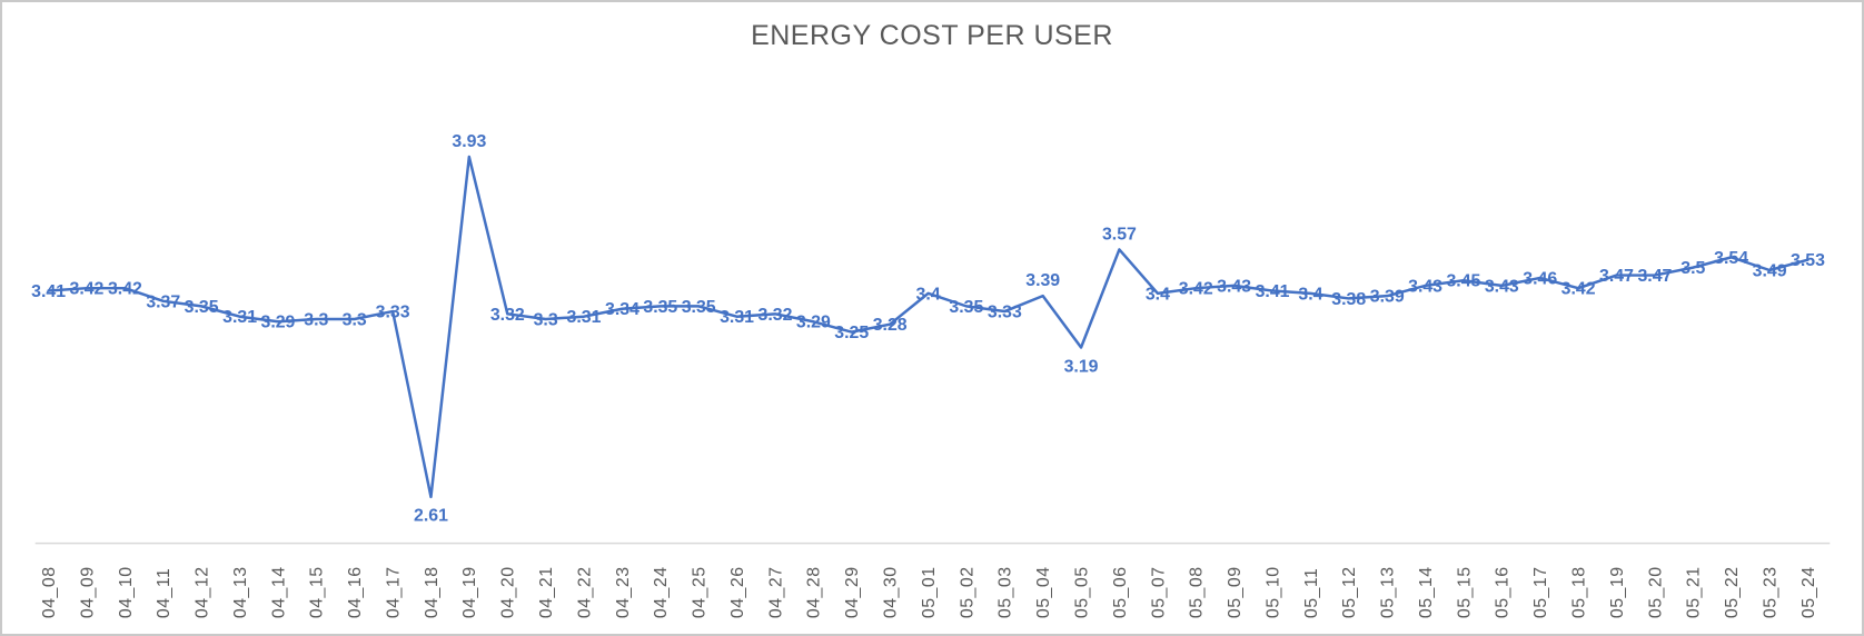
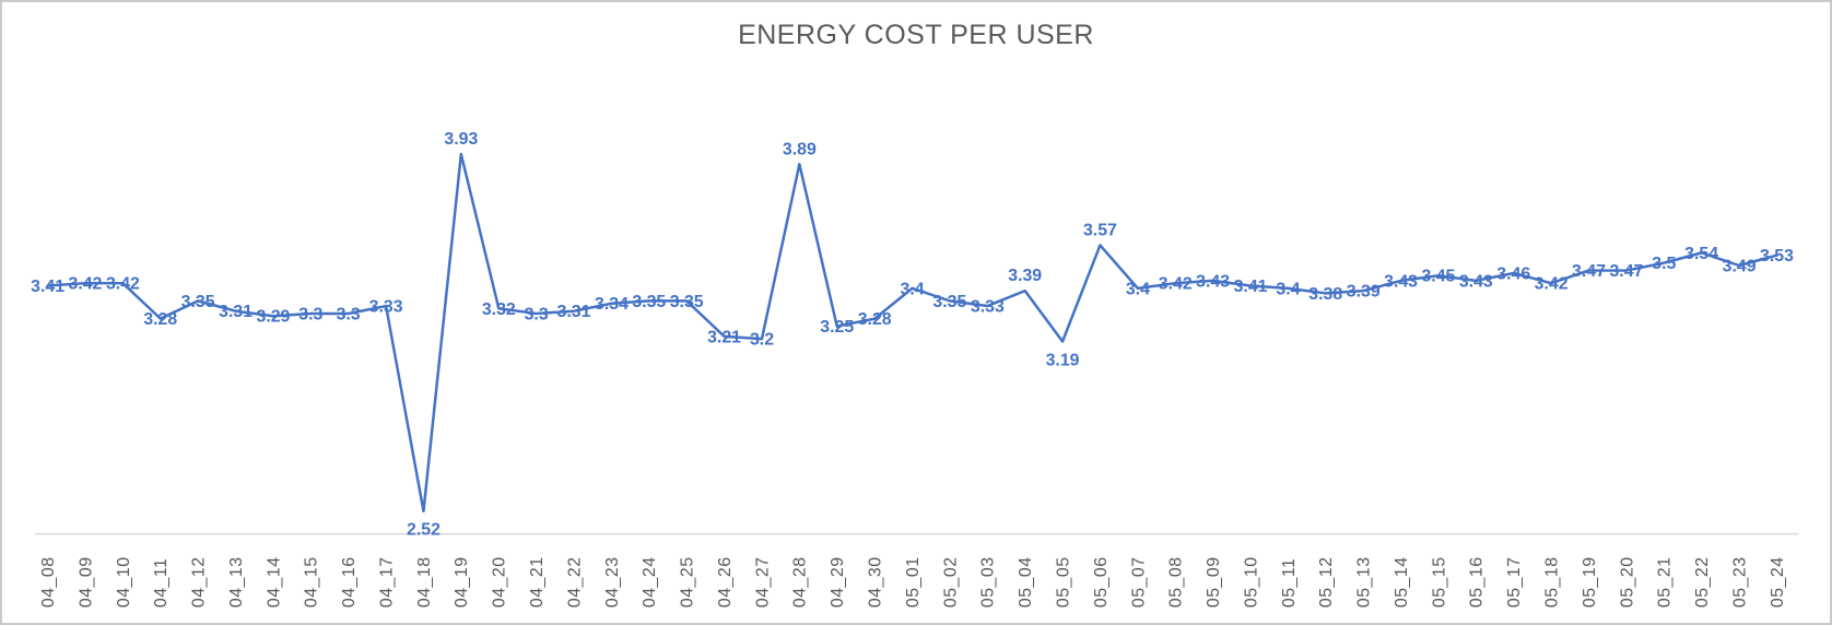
04_11: 3.37 -> 3.28
04_18: 2.61 -> 2.52
04_26: 3.31 -> 3.21
04_27: 3.32 -> 3.2
04_28: 3.29 -> 3.89
